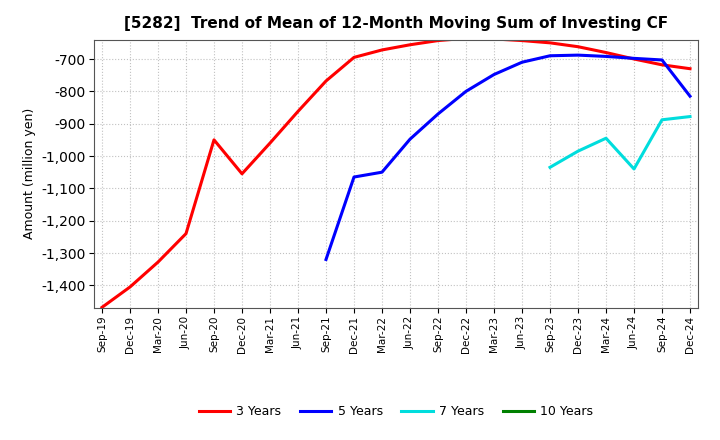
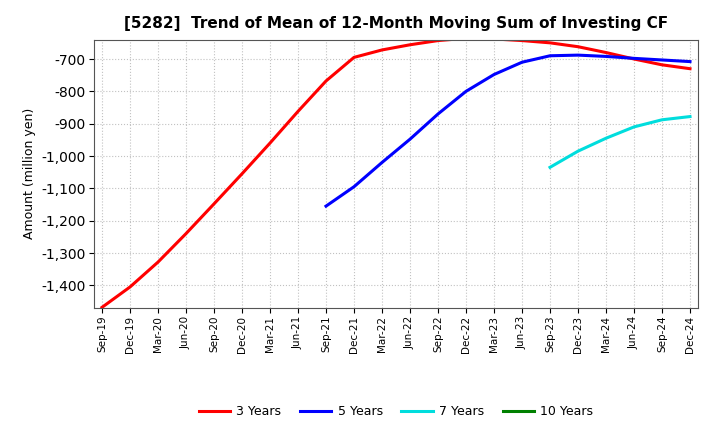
3 Years/Sep-20: -950 -> -1,148
5 Years/Sep-21: -1,320 -> -1,155
5 Years/Dec-21: -1,065 -> -1,095
5 Years/Mar-22: -1,050 -> -1,020
7 Years/Jun-24: -1,040 -> -910
5 Years/Dec-24: -815 -> -708
